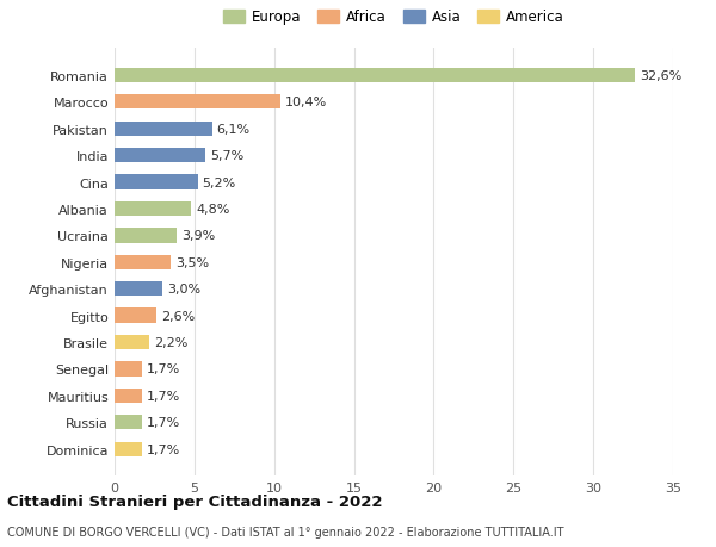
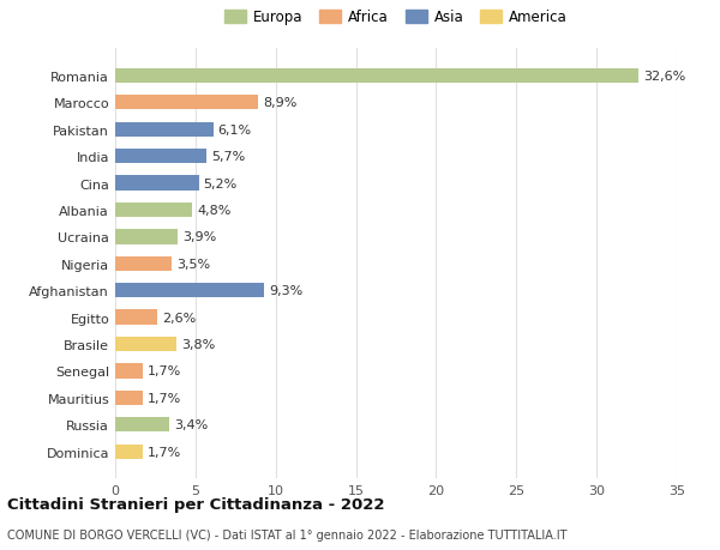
Marocco: 10,4% -> 8,9%
Afghanistan: 3,0% -> 9,3%
Brasile: 2,2% -> 3,8%
Russia: 1,7% -> 3,4%
